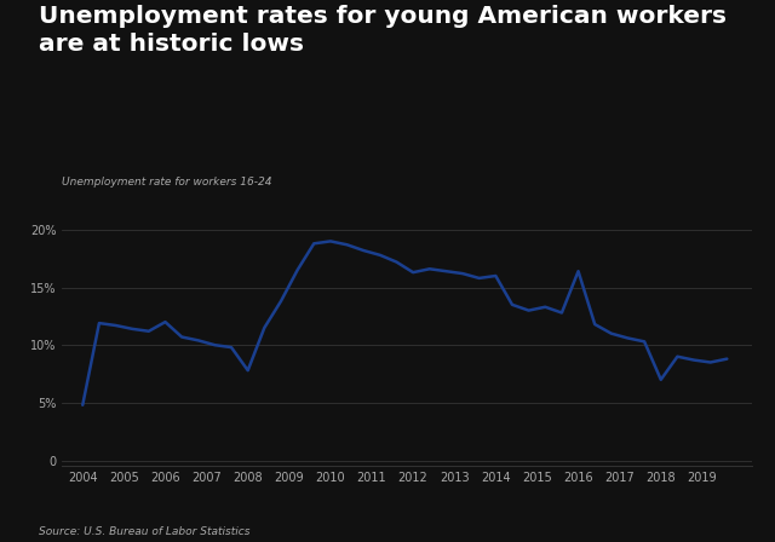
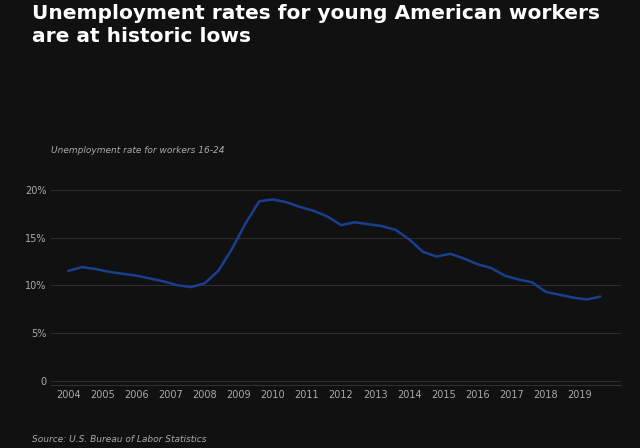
2004: 4.8% -> 11.5%
2006: 12.0% -> 11.0%
2008: 7.8% -> 10.2%
2014: 16.0% -> 14.8%
2016: 16.4% -> 12.2%
2018: 7.0% -> 9.3%
